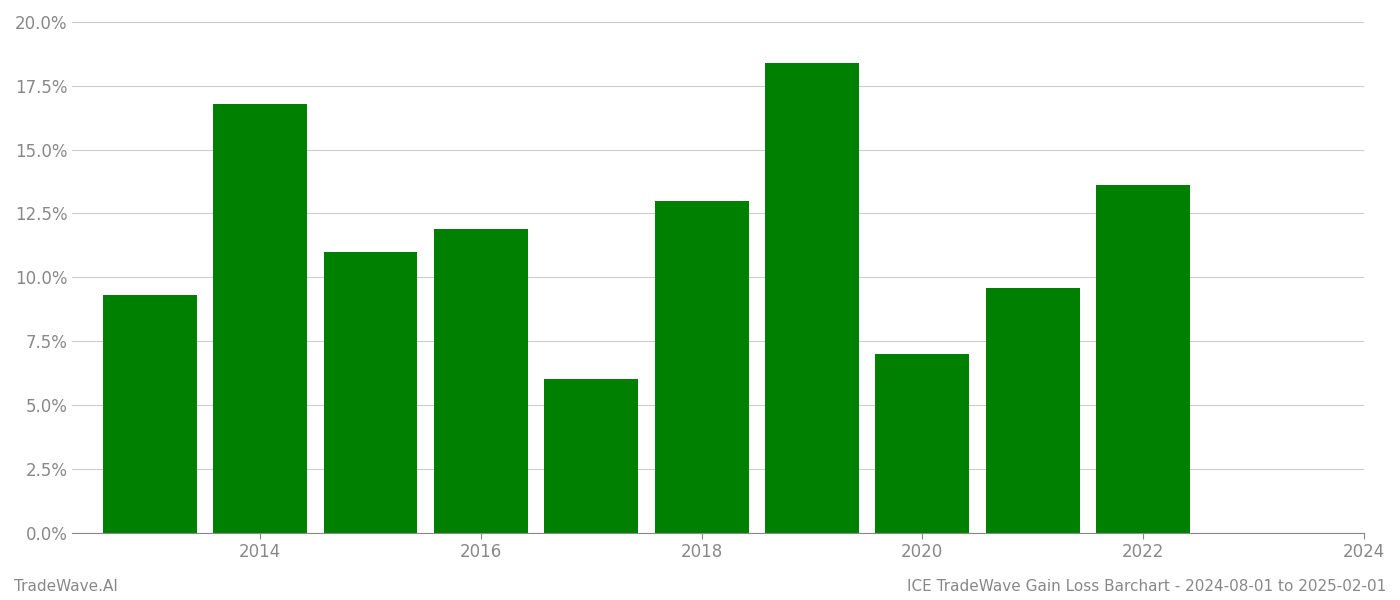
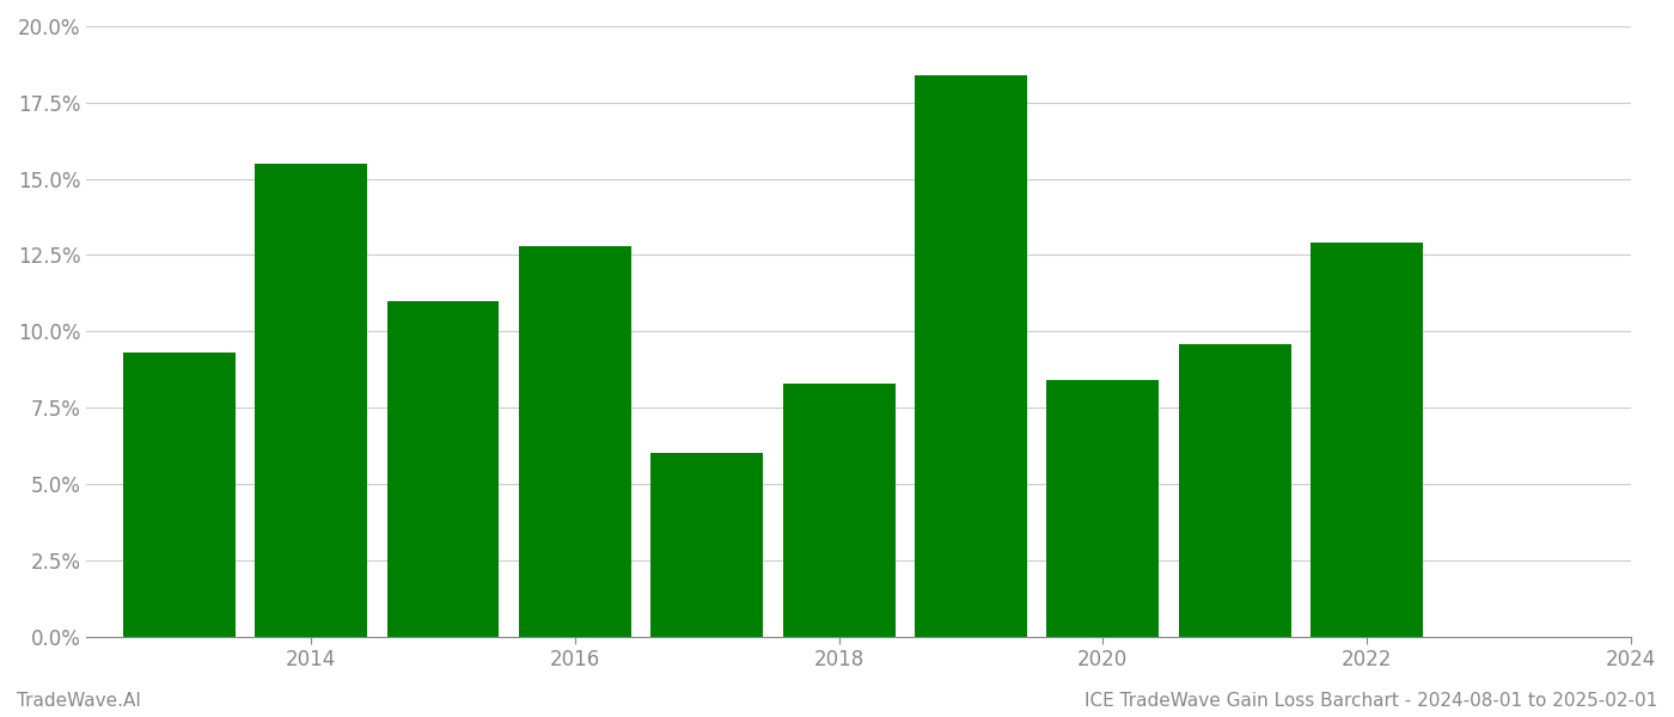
2014: 16.8% -> 15.5%
2016: 11.9% -> 12.8%
2018: 13.0% -> 8.3%
2020: 7.0% -> 8.4%
2022: 13.6% -> 12.9%
